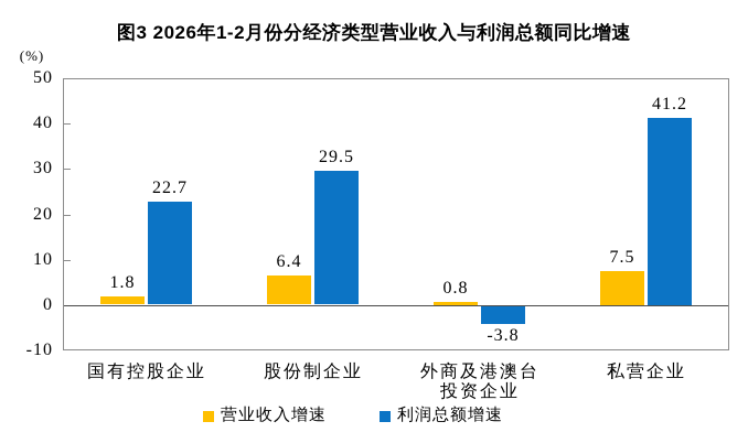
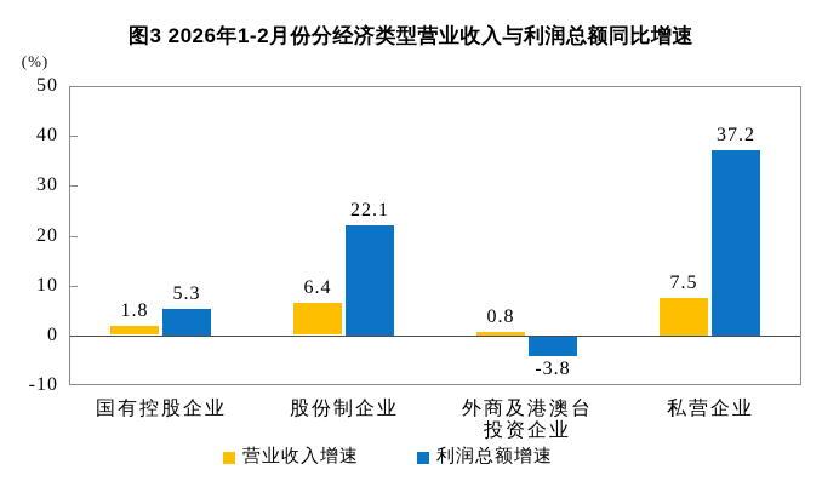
利润总额增速/国有控股企业: 22.7 -> 5.3
利润总额增速/股份制企业: 29.5 -> 22.1
利润总额增速/私营企业: 41.2 -> 37.2
